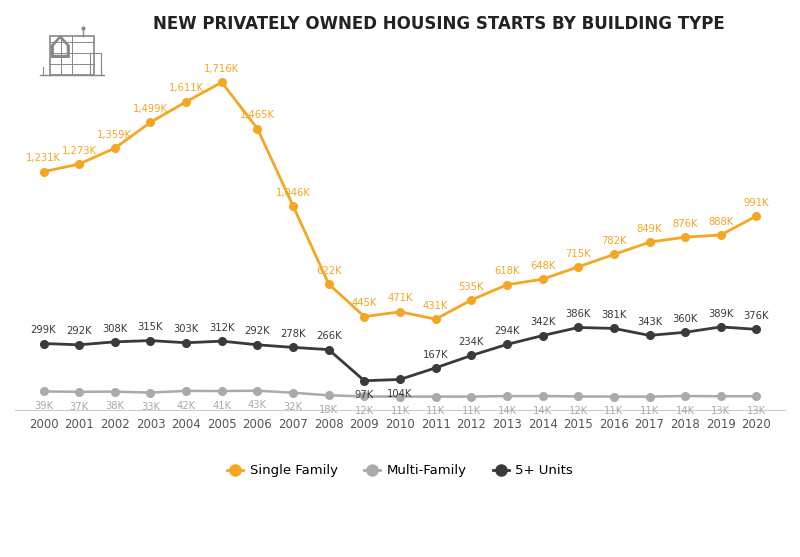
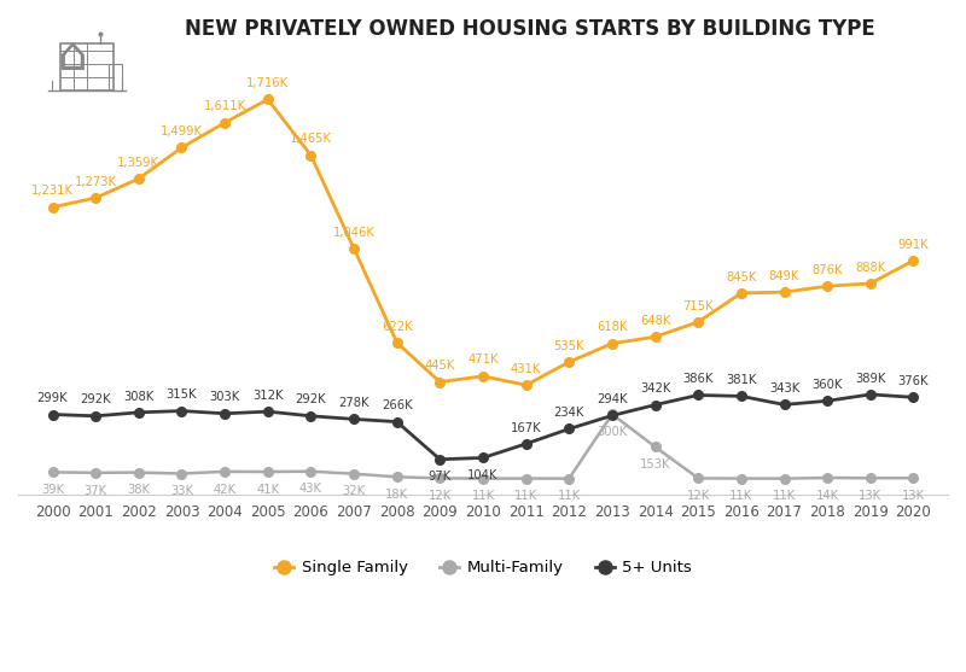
Multi-Family/2013: 14K -> 300K
Multi-Family/2014: 14K -> 153K
Single Family/2016: 782K -> 845K
